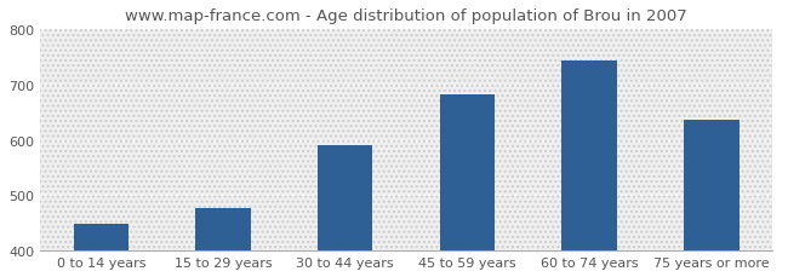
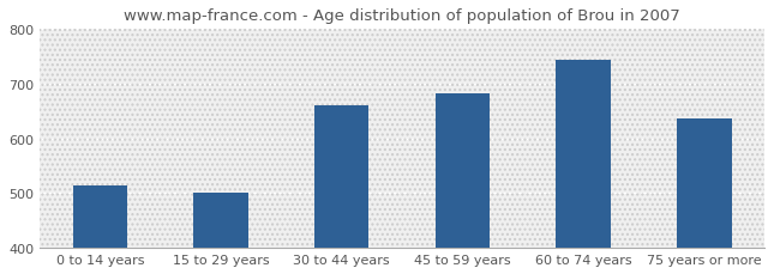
0 to 14 years: 448 -> 515
15 to 29 years: 476 -> 500
30 to 44 years: 590 -> 660
